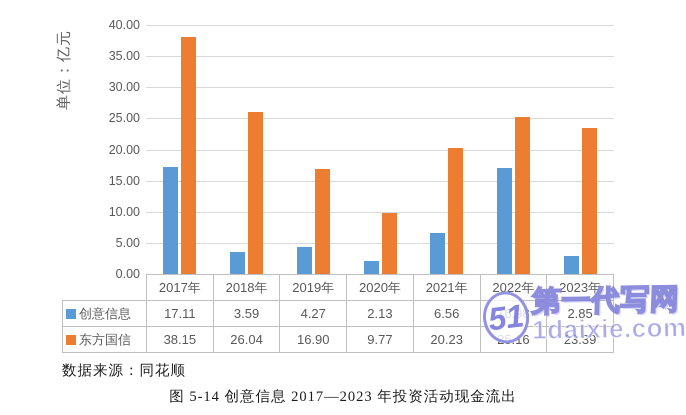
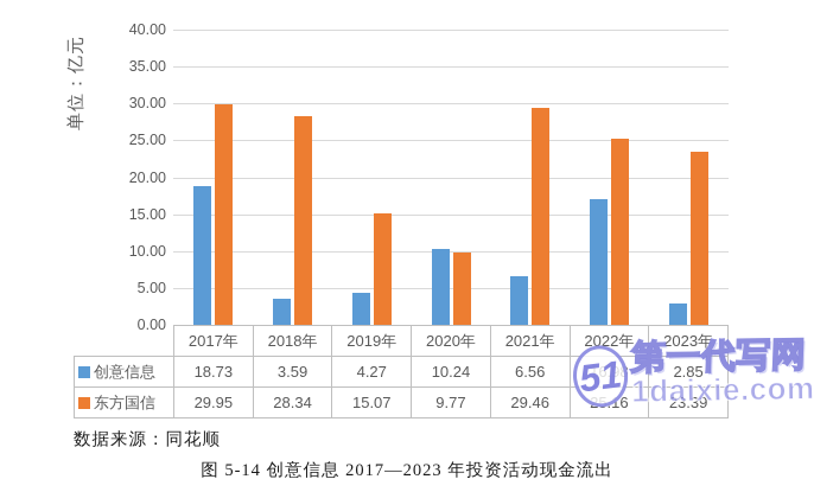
创意信息/2017年: 17.11 -> 18.73
东方国信/2017年: 38.15 -> 29.95
东方国信/2018年: 26.04 -> 28.34
东方国信/2019年: 16.90 -> 15.07
创意信息/2020年: 2.13 -> 10.24
东方国信/2021年: 20.23 -> 29.46
